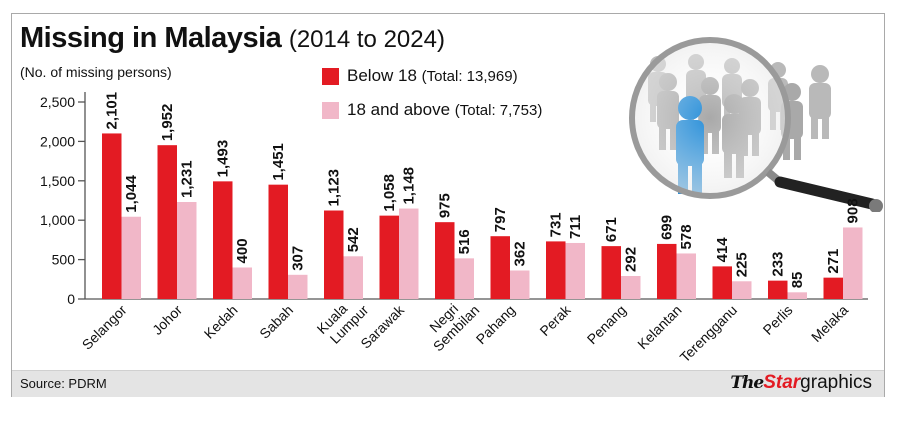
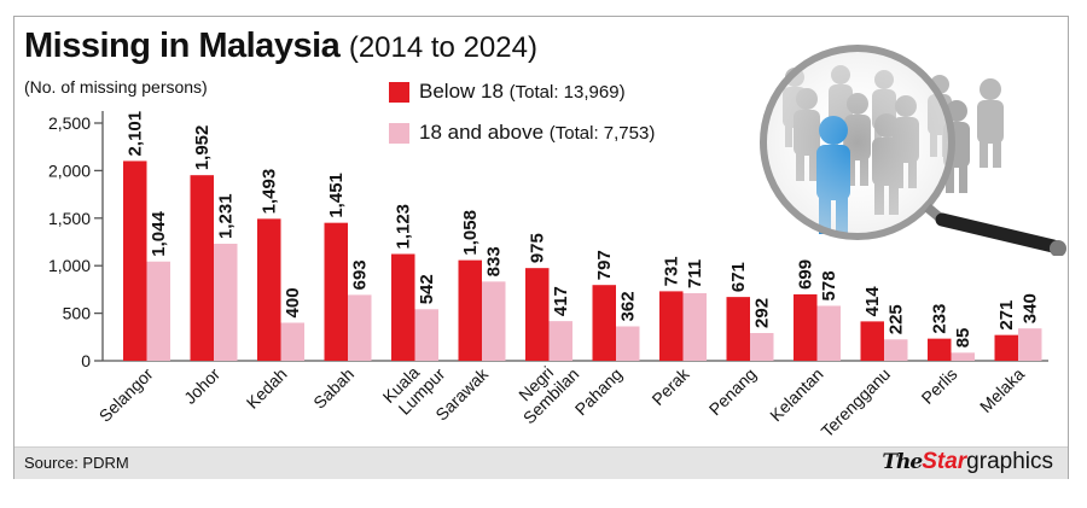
18 and above (Total: 7,753)/Sabah: 307 -> 693
18 and above (Total: 7,753)/Sarawak: 1,148 -> 833
18 and above (Total: 7,753)/Negri Sembilan: 516 -> 417
18 and above (Total: 7,753)/Melaka: 908 -> 340
